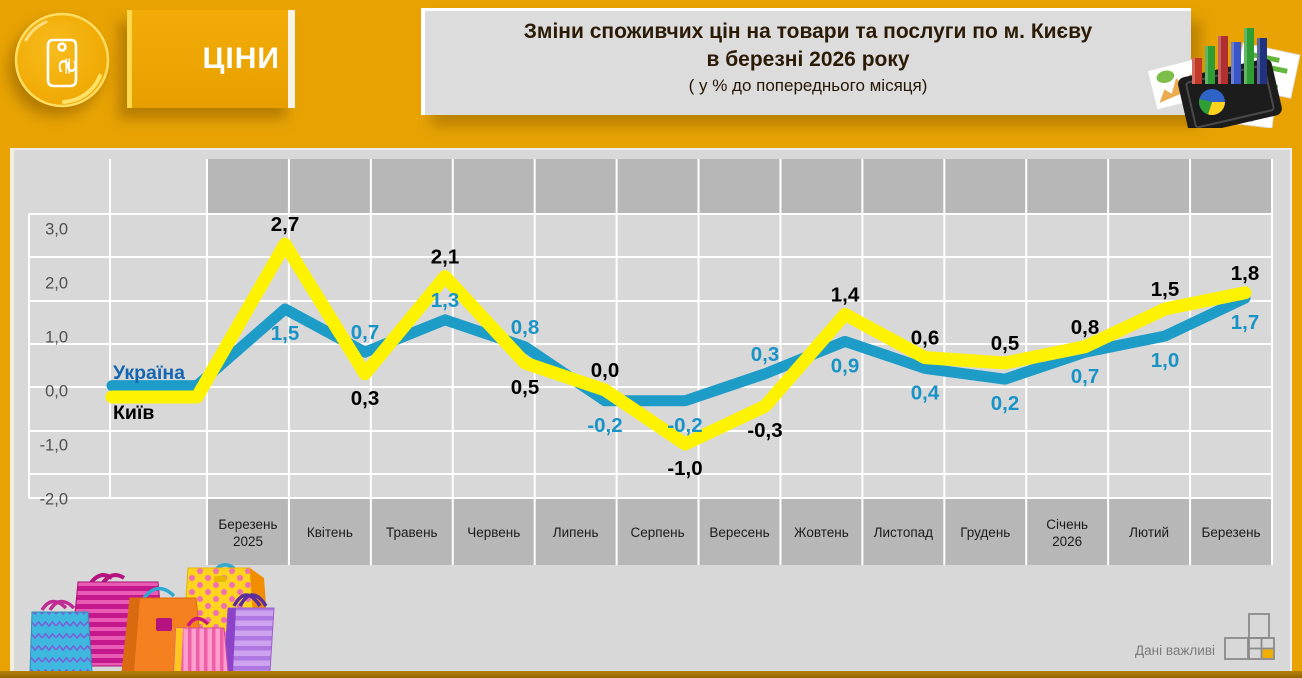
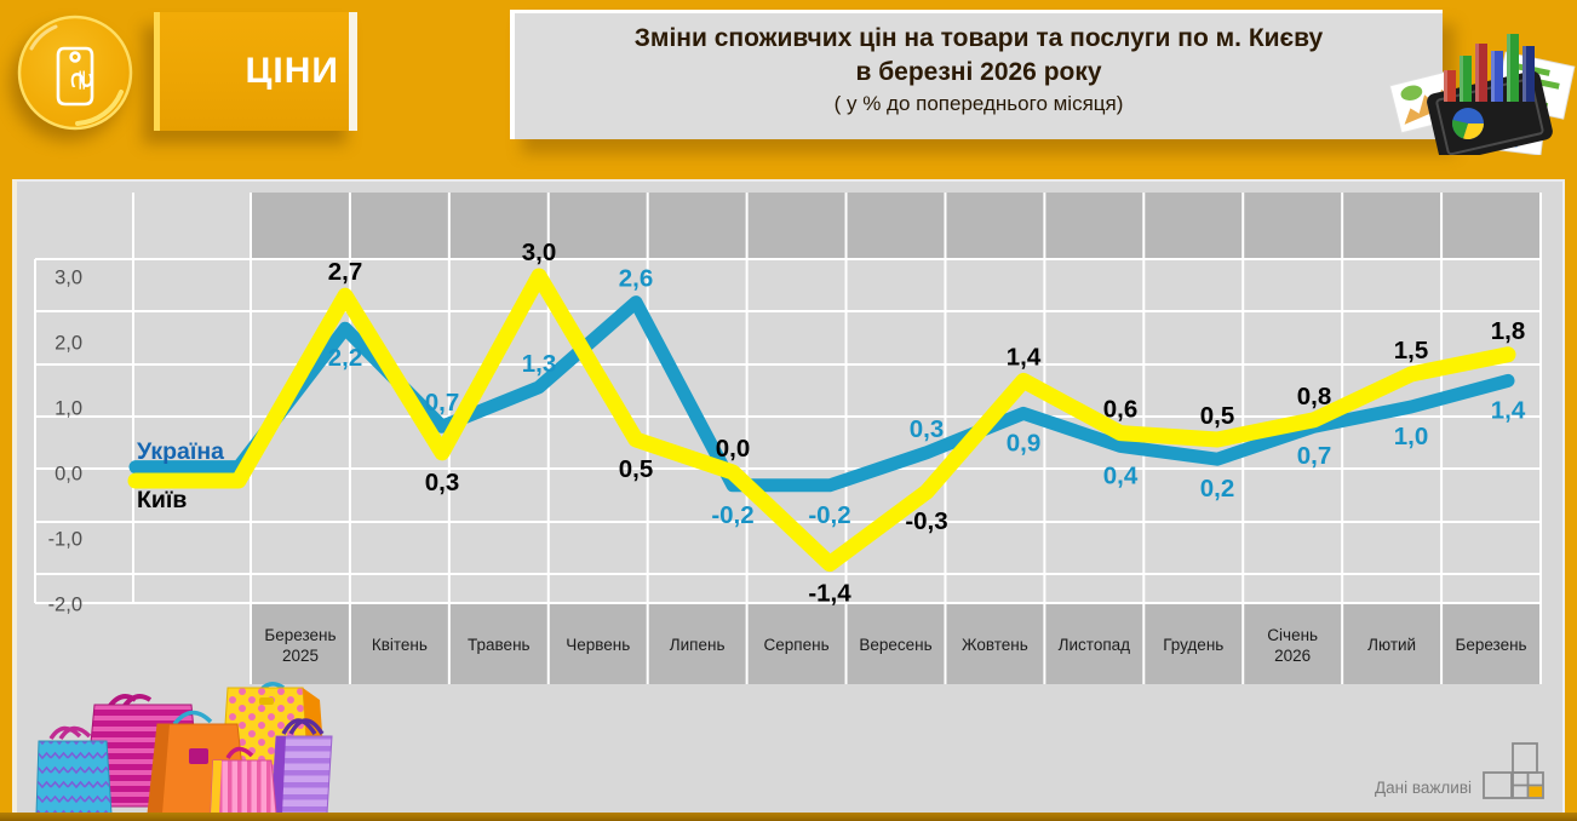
Україна/Березень 2025: 1,5 -> 2,2
Київ/Травень: 2,1 -> 3,0
Україна/Червень: 0,8 -> 2,6
Київ/Серпень: -1,0 -> -1,4
Україна/Березень: 1,7 -> 1,4
